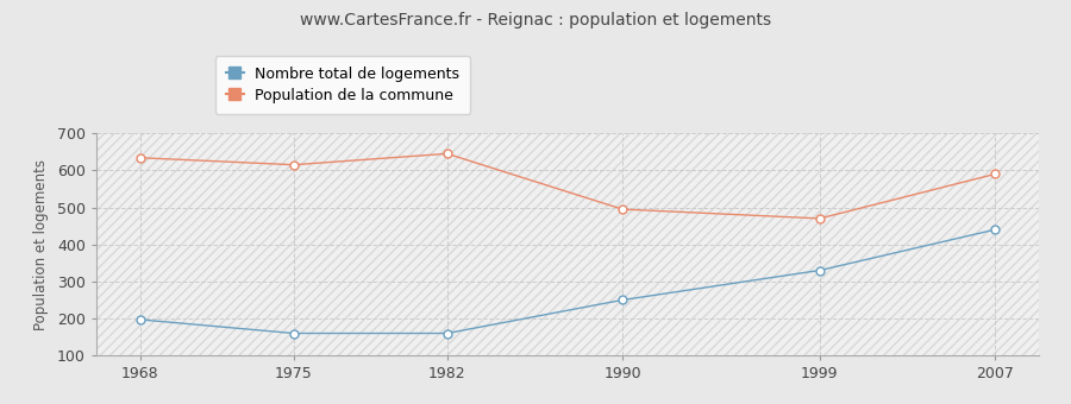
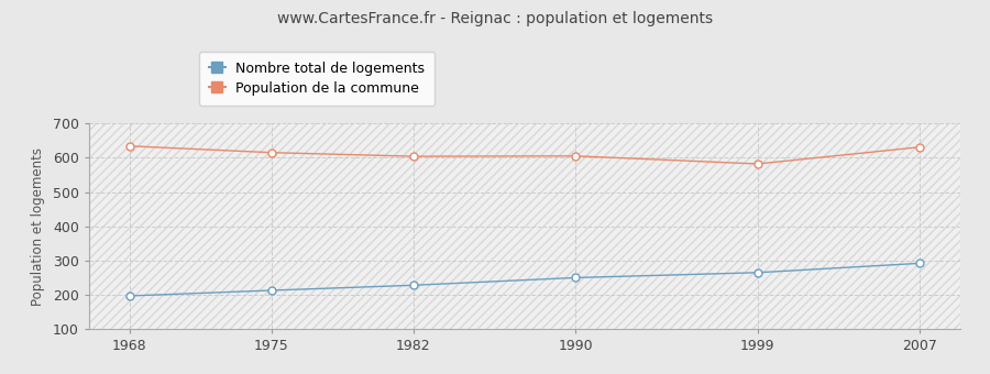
Nombre total de logements/1975: 160 -> 213
Nombre total de logements/1982: 160 -> 228
Population de la commune/1982: 645 -> 604
Population de la commune/1990: 495 -> 605
Nombre total de logements/1999: 330 -> 265
Population de la commune/1999: 470 -> 582
Nombre total de logements/2007: 440 -> 292
Population de la commune/2007: 590 -> 631
